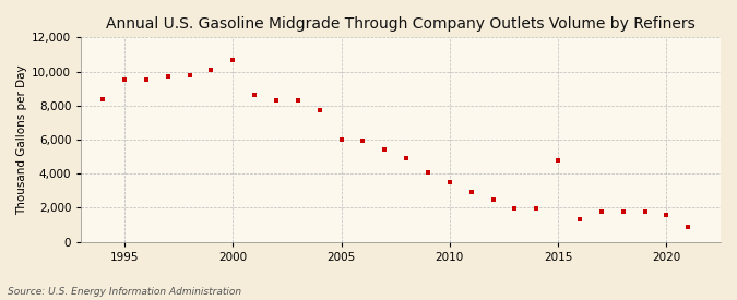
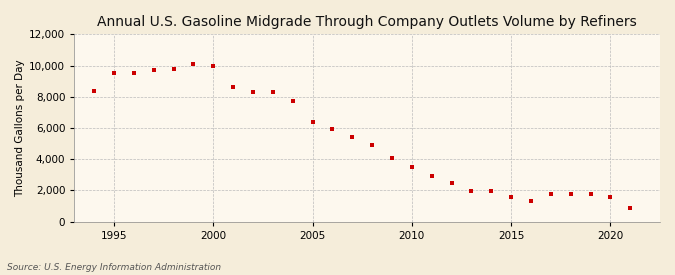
2000: 10,700 -> 10,000
2005: 6,000 -> 6,400
2015: 4,800 -> 1,600
